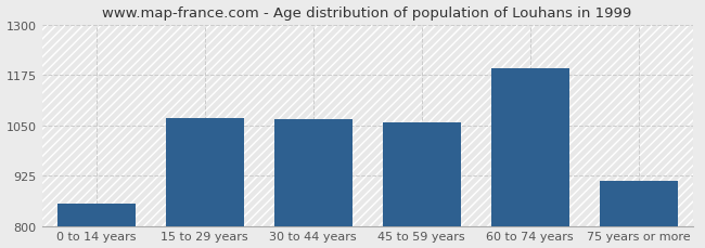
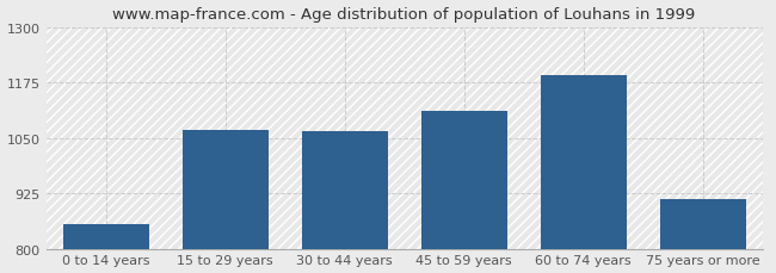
45 to 59 years: 1058 -> 1110
